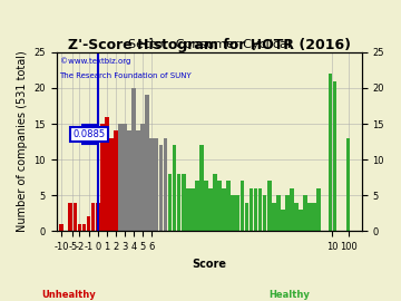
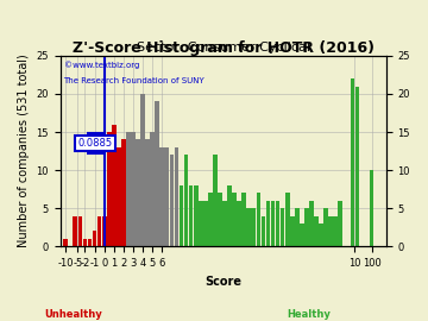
100: 13 -> 10
